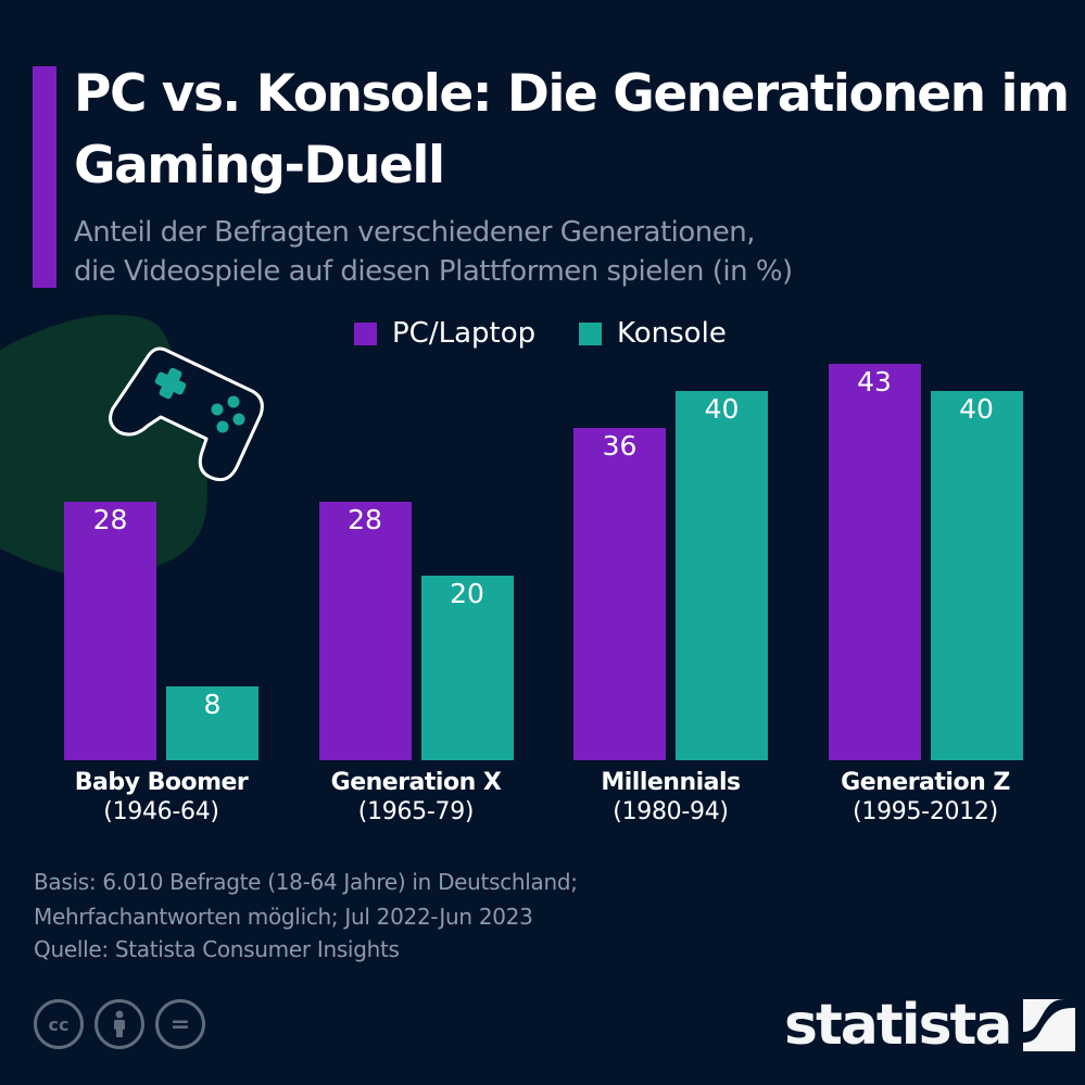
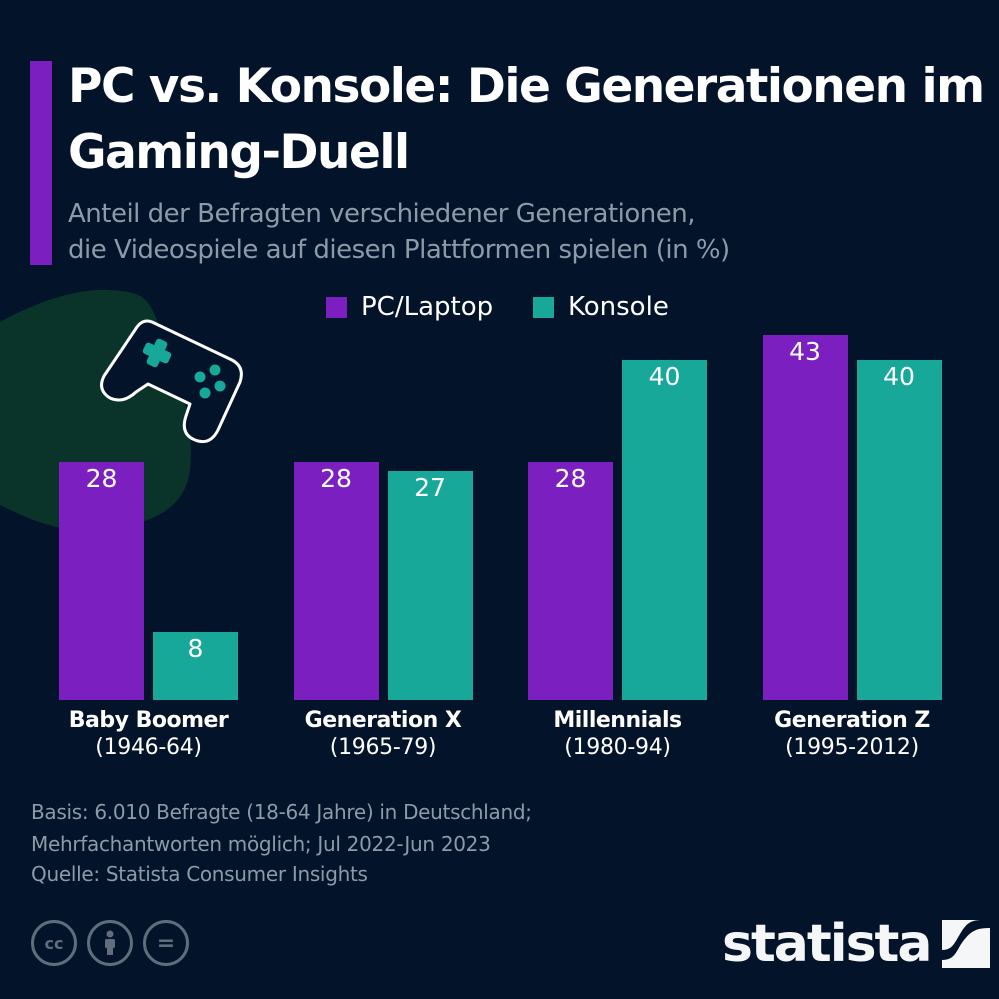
Konsole/Generation X: 20 -> 27
PC/Laptop/Millennials: 36 -> 28
